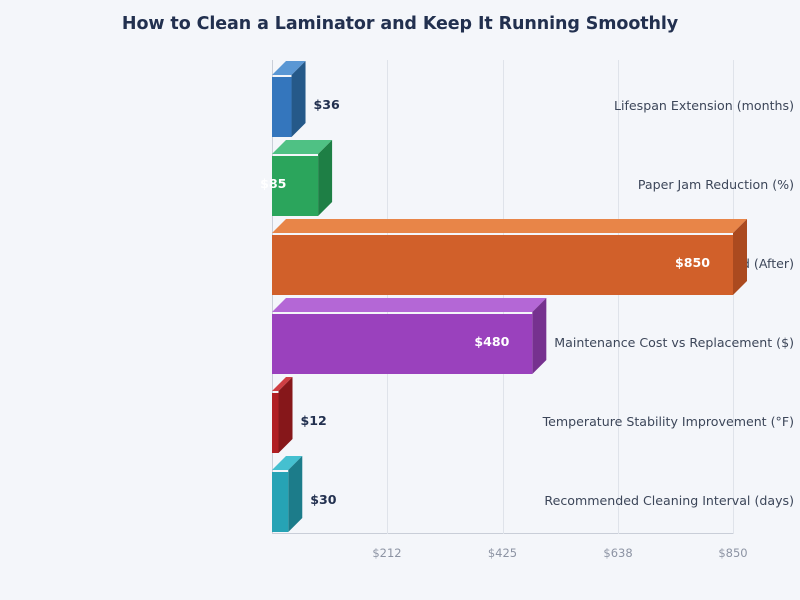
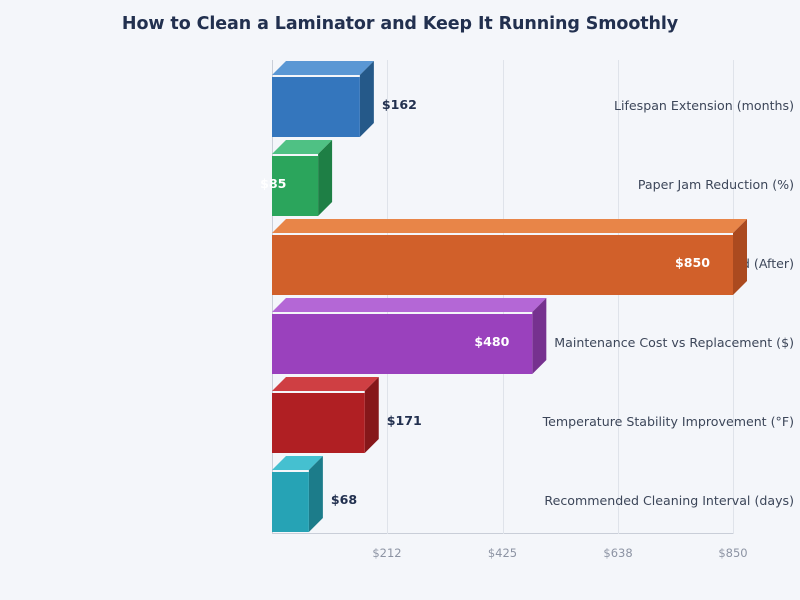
Lifespan Extension (months): $36 -> $162
Temperature Stability Improvement (°F): $12 -> $171
Recommended Cleaning Interval (days): $30 -> $68
